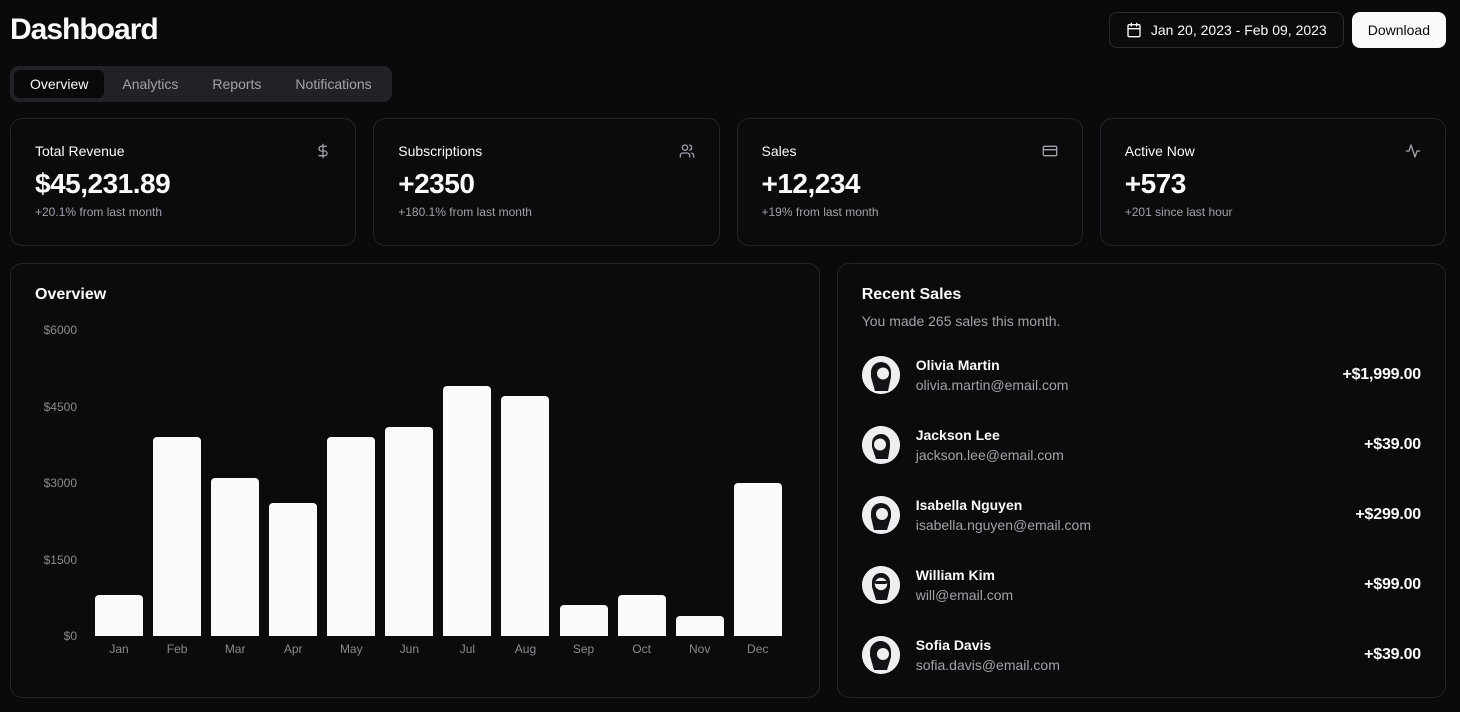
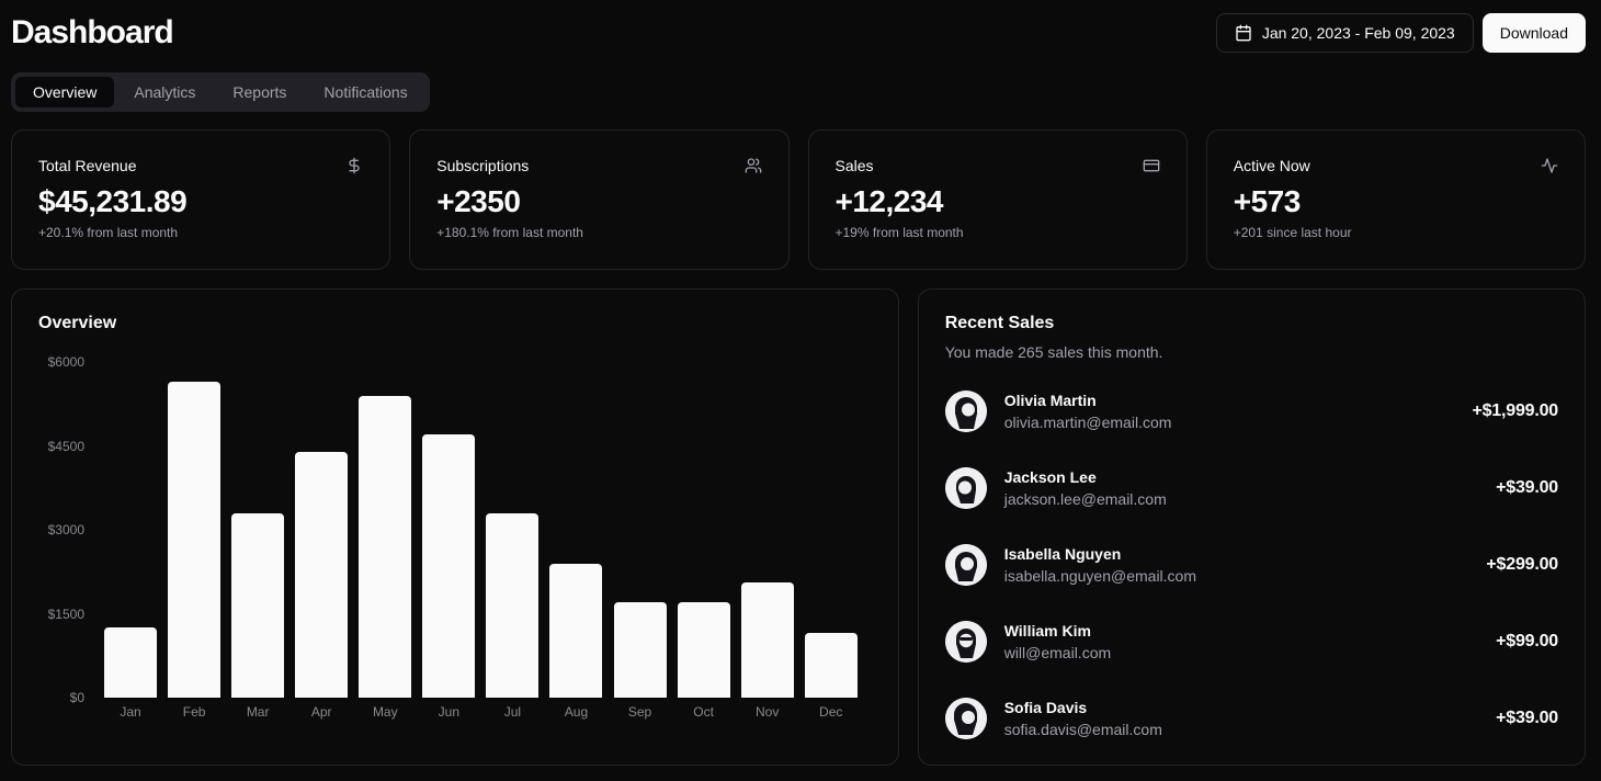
Jan: $800 -> $1200
Feb: $3900 -> $5600
Mar: $3100 -> $3300
Apr: $2600 -> $4400
May: $3900 -> $5400
Jun: $4100 -> $4700
Jul: $4900 -> $3300
Aug: $4700 -> $2400
Sep: $600 -> $1700
Oct: $800 -> $1700
Nov: $400 -> $2000
Dec: $3000 -> $1200
